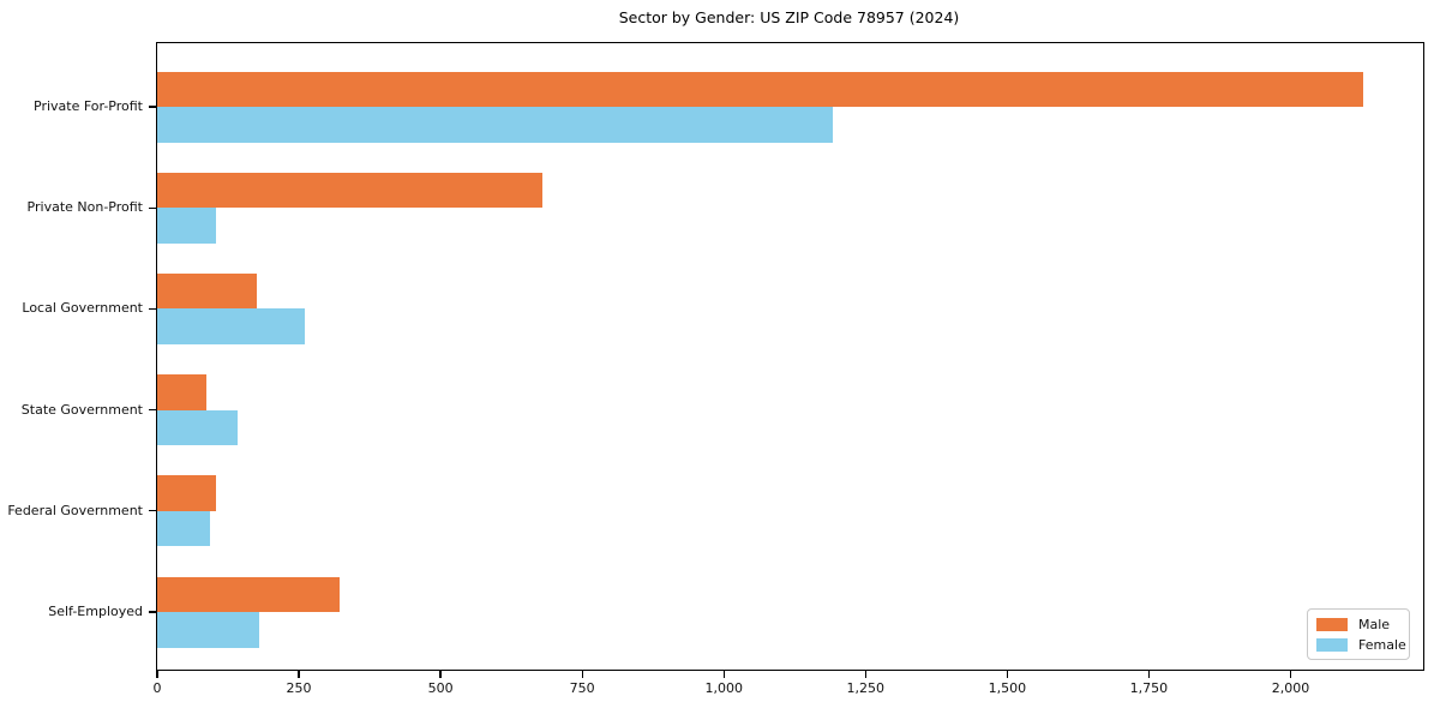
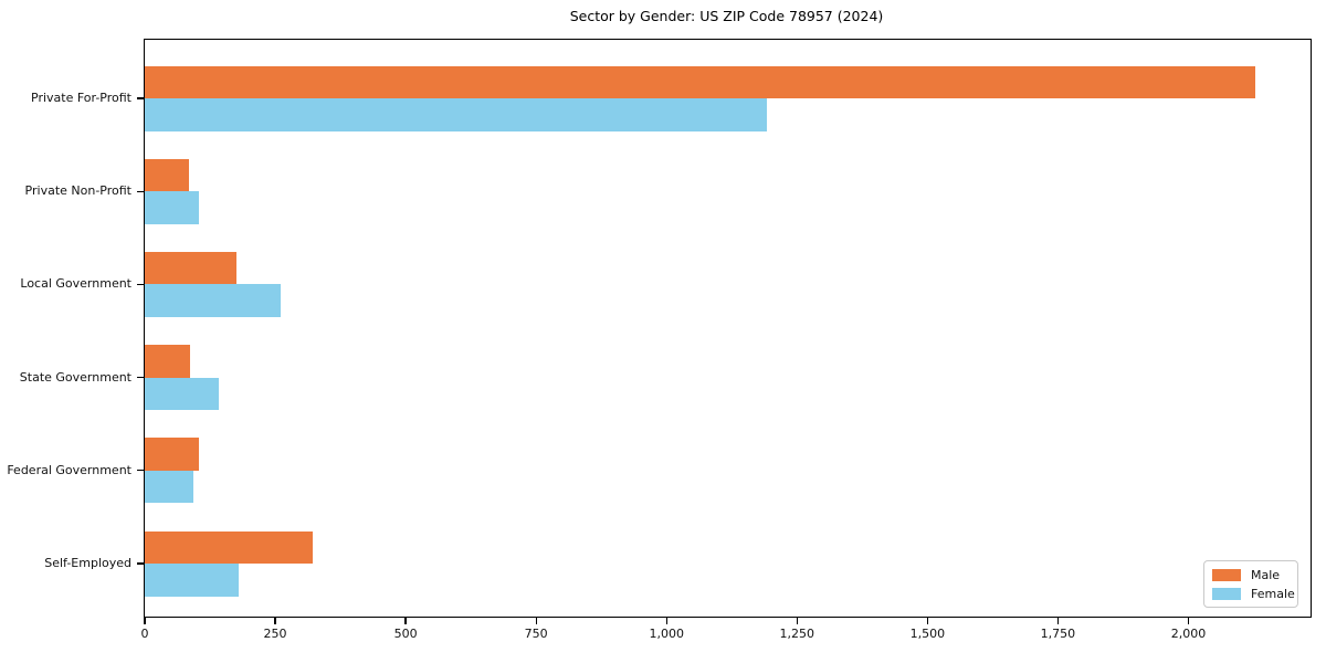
Male/Private Non-Profit: 680 -> 80
